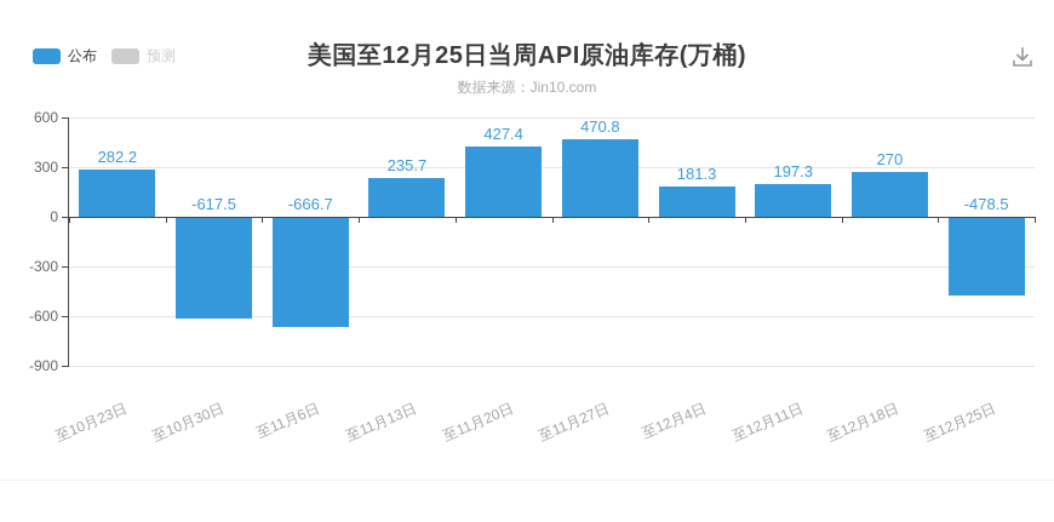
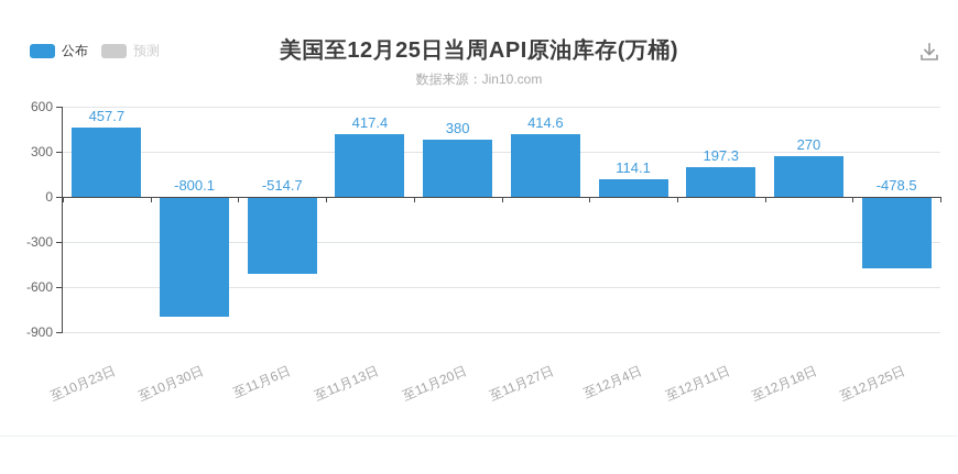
至10月23日: 282.2 -> 457.7
至10月30日: -617.5 -> -800.1
至11月6日: -666.7 -> -514.7
至11月13日: 235.7 -> 417.4
至11月20日: 427.4 -> 380
至11月27日: 470.8 -> 414.6
至12月4日: 181.3 -> 114.1
